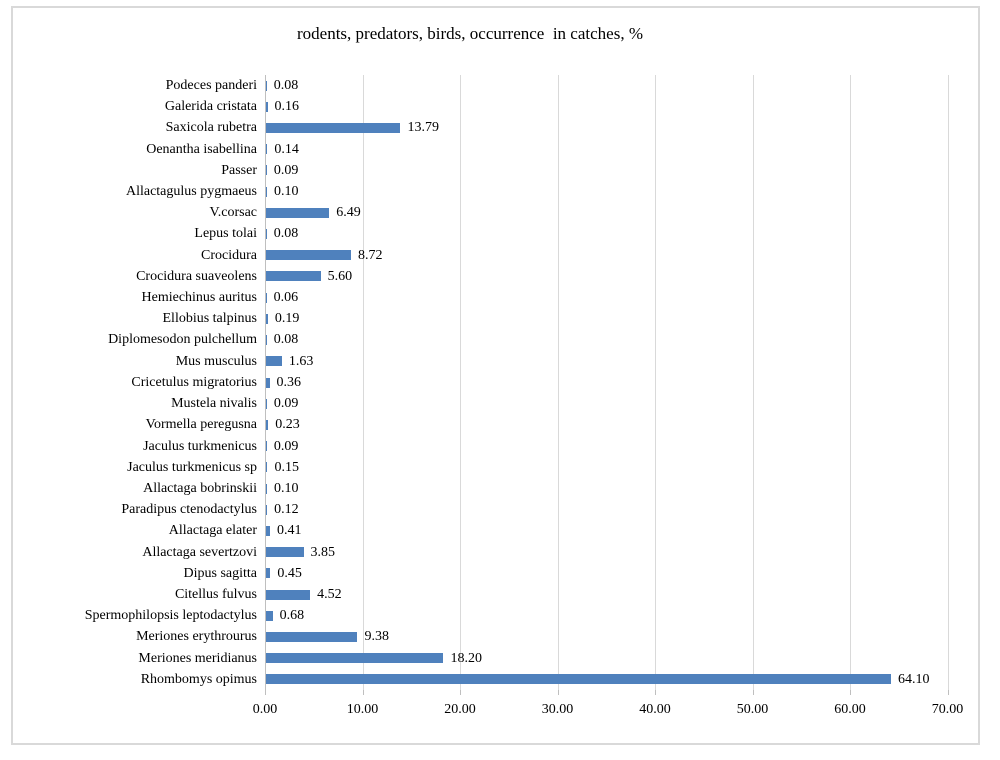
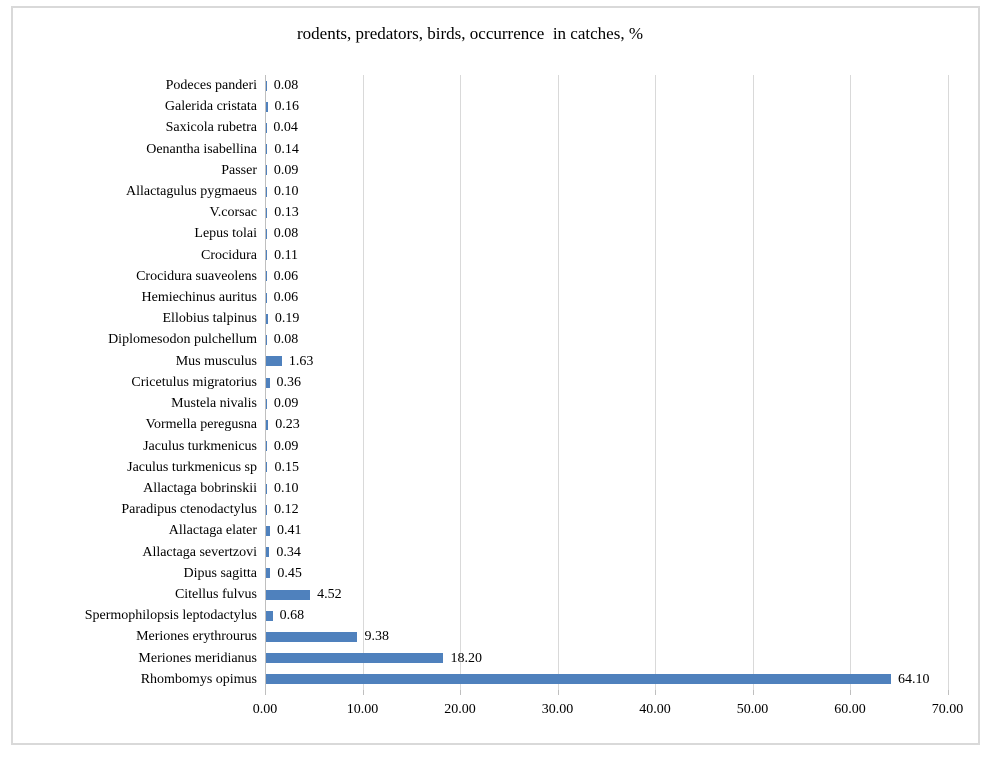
Saxicola rubetra: 13.79 -> 0.04
V.corsac: 6.49 -> 0.13
Crocidura: 8.72 -> 0.11
Crocidura suaveolens: 5.60 -> 0.06
Allactaga severtzovi: 3.85 -> 0.34
